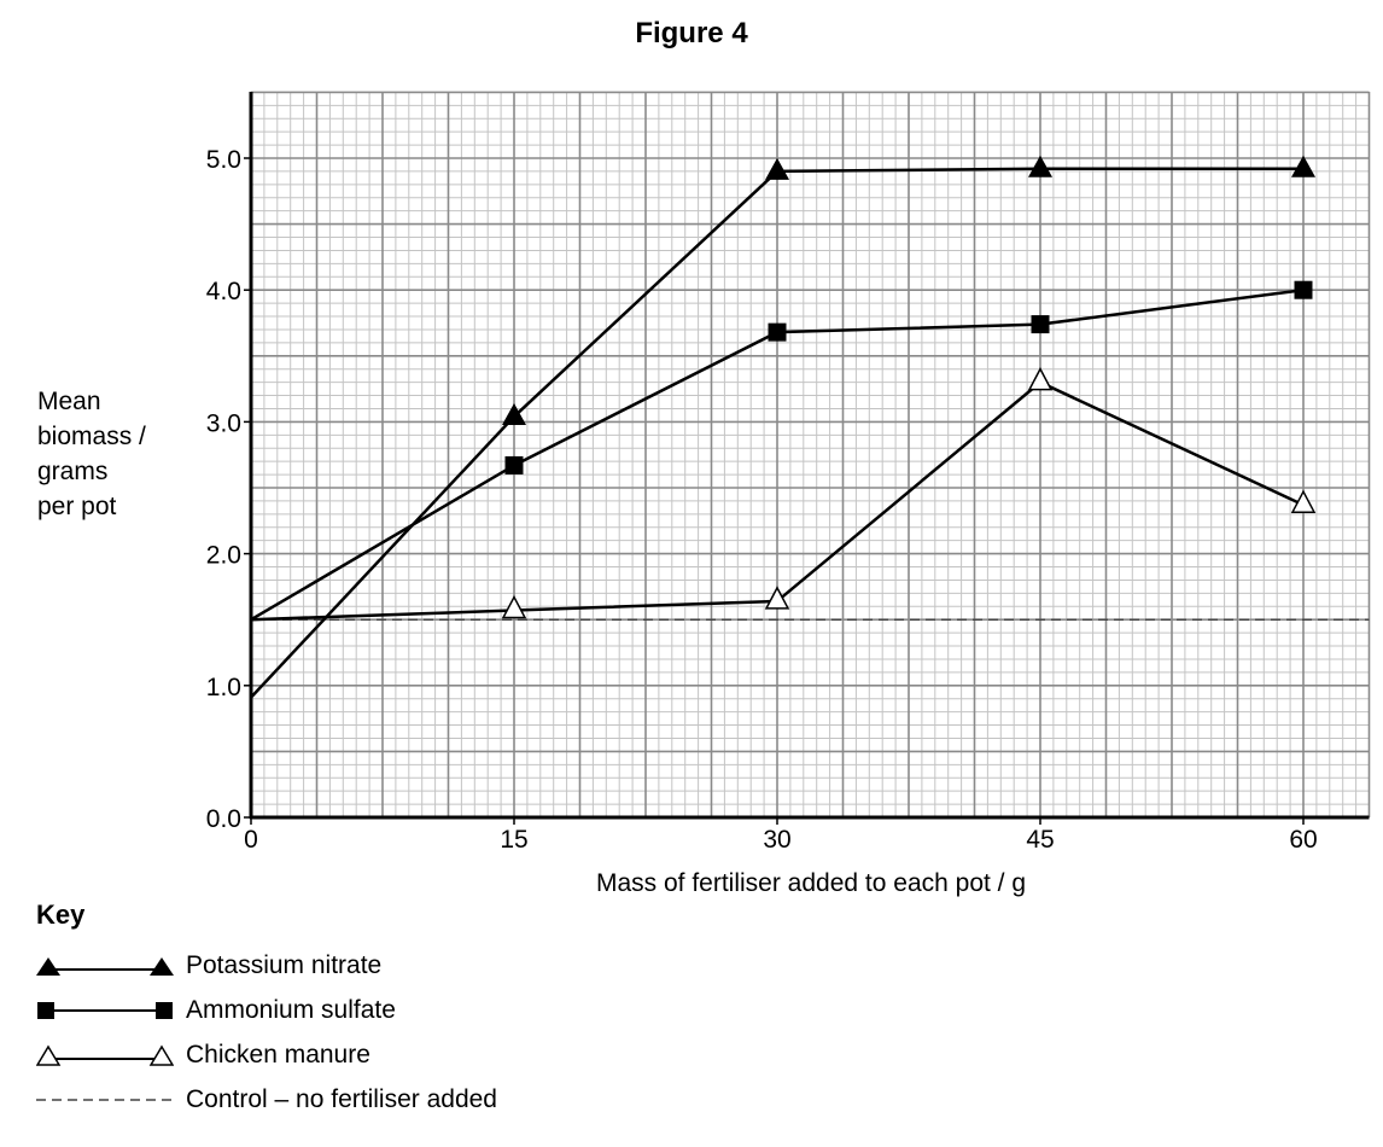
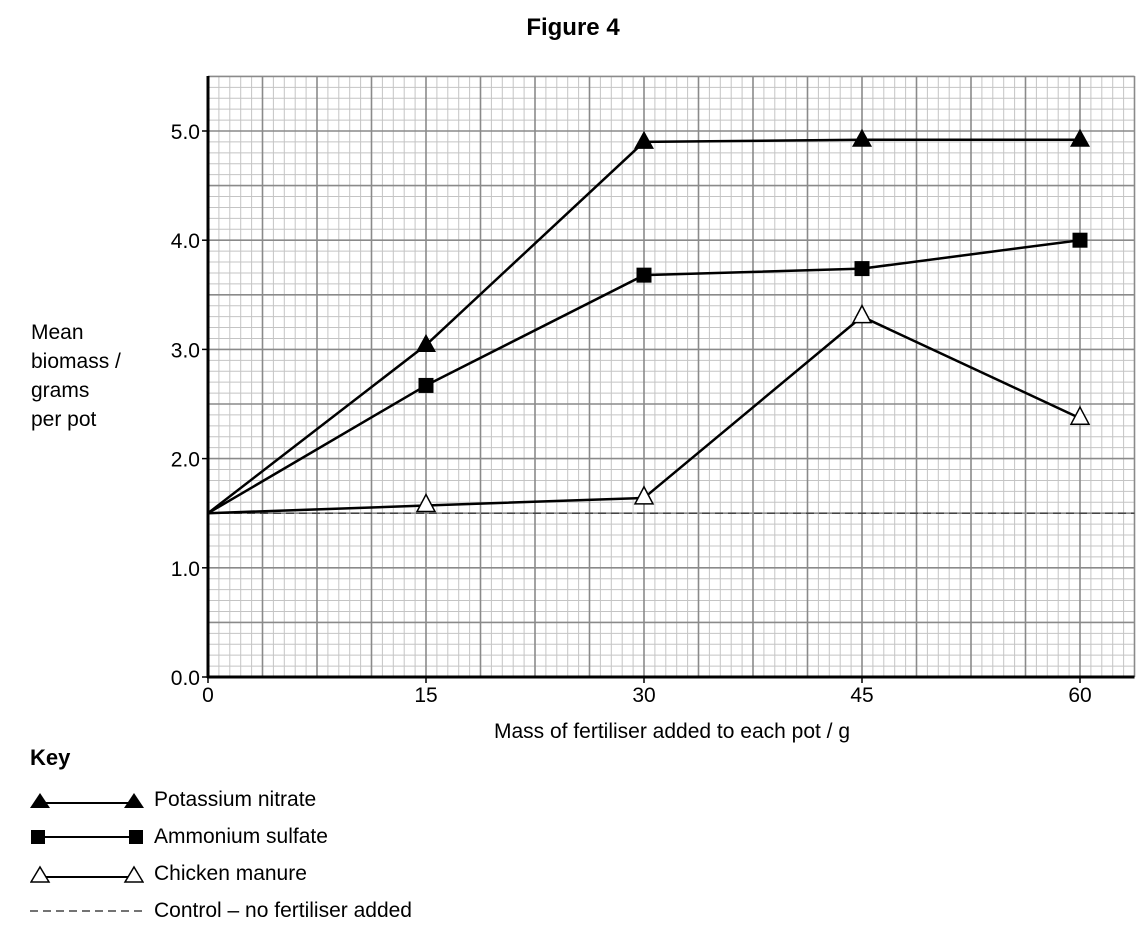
Potassium nitrate/0: 0.91 -> 1.50
Control – no fertiliser added/15: 1.7 -> 1.5
